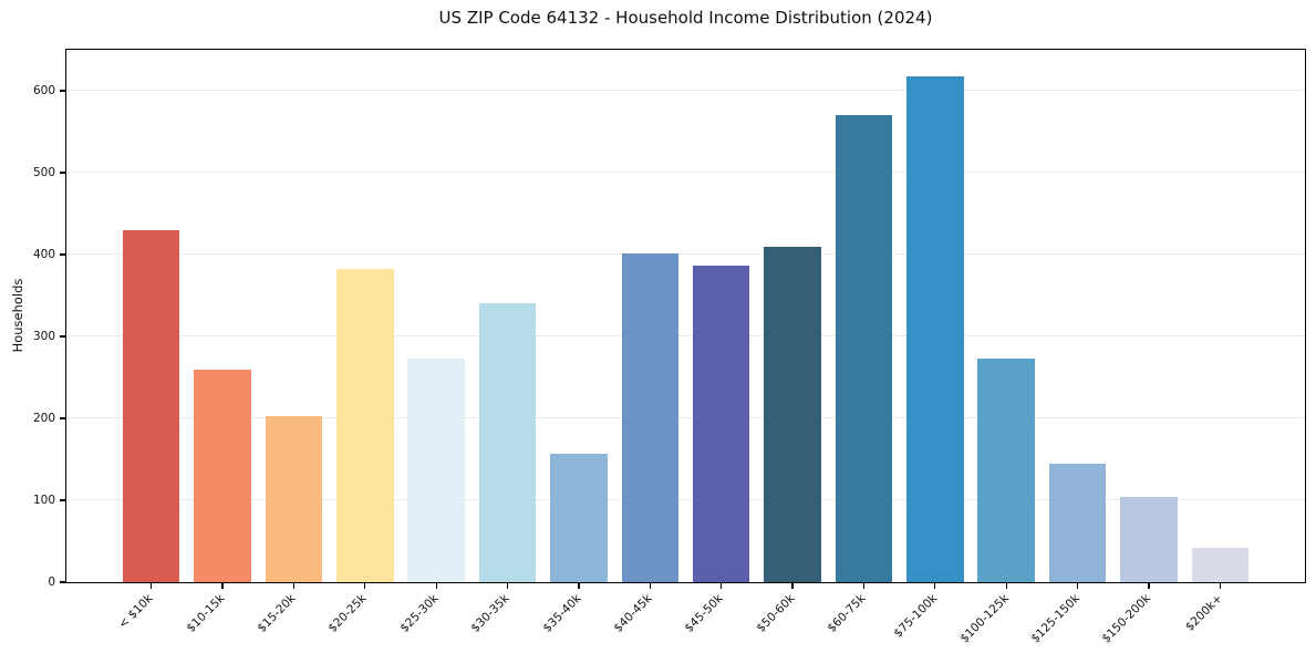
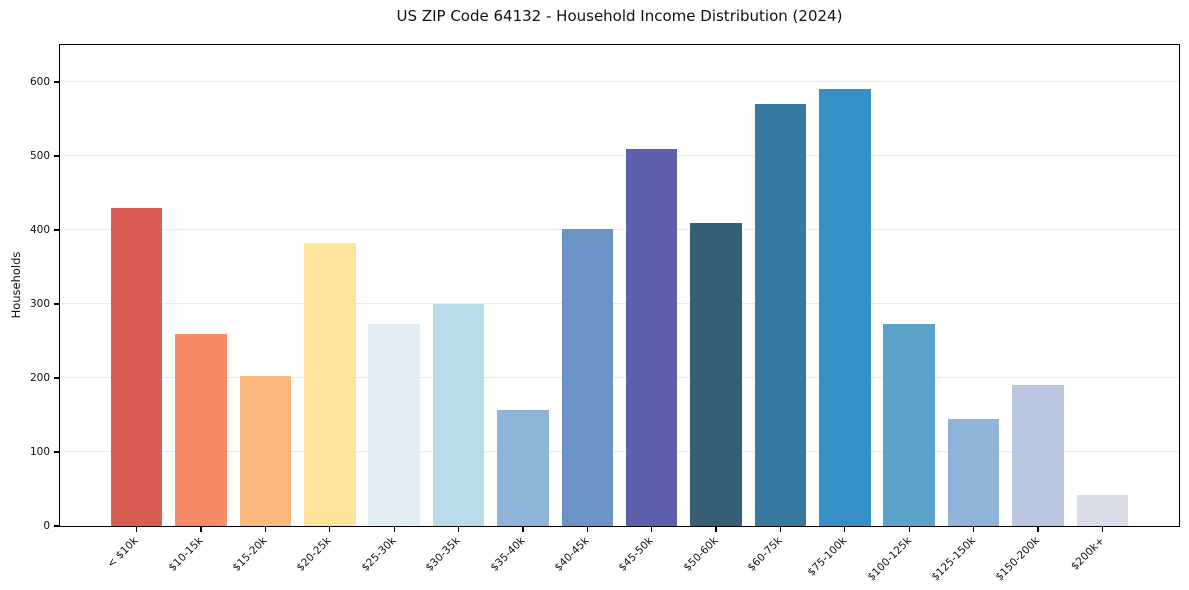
$30-35k: 340 -> 300
$45-50k: 390 -> 510
$75-100k: 620 -> 590
$150-200k: 100 -> 190
